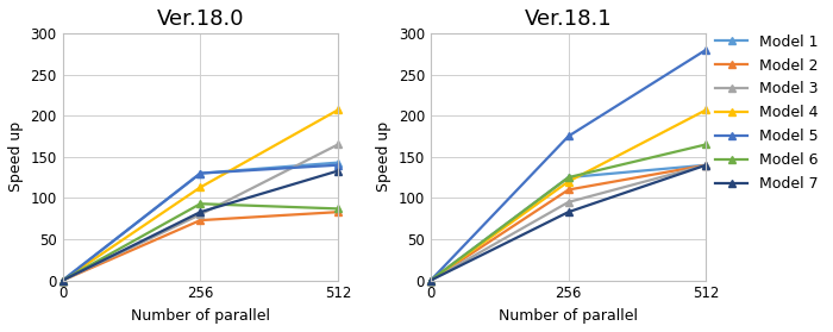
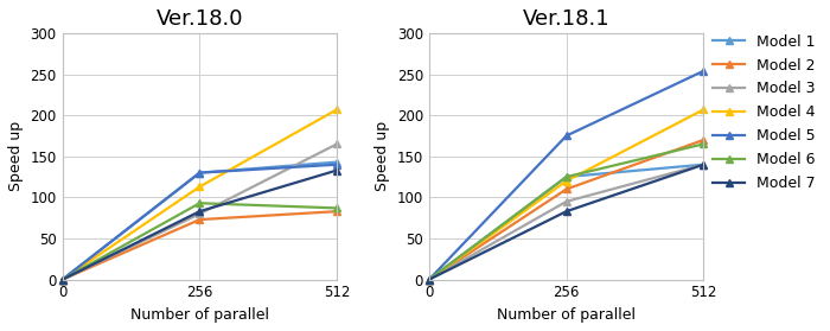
Ver.18.1/Model 2/512: 140 -> 170
Ver.18.1/Model 5/512: 280 -> 254
